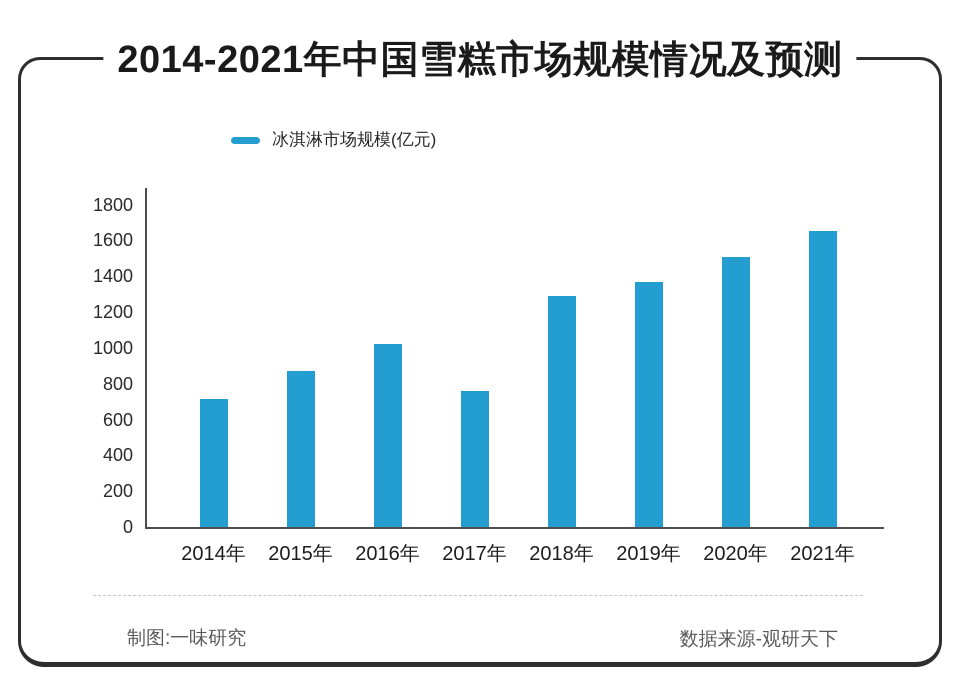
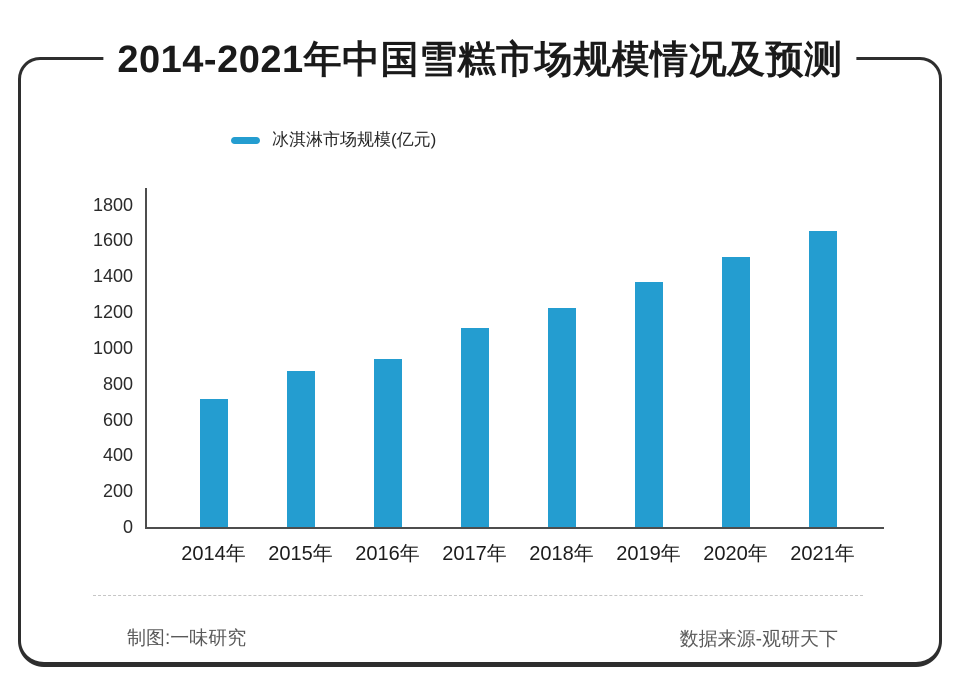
2016年: 1020 -> 940
2017年: 760 -> 1110
2018年: 1290 -> 1220
